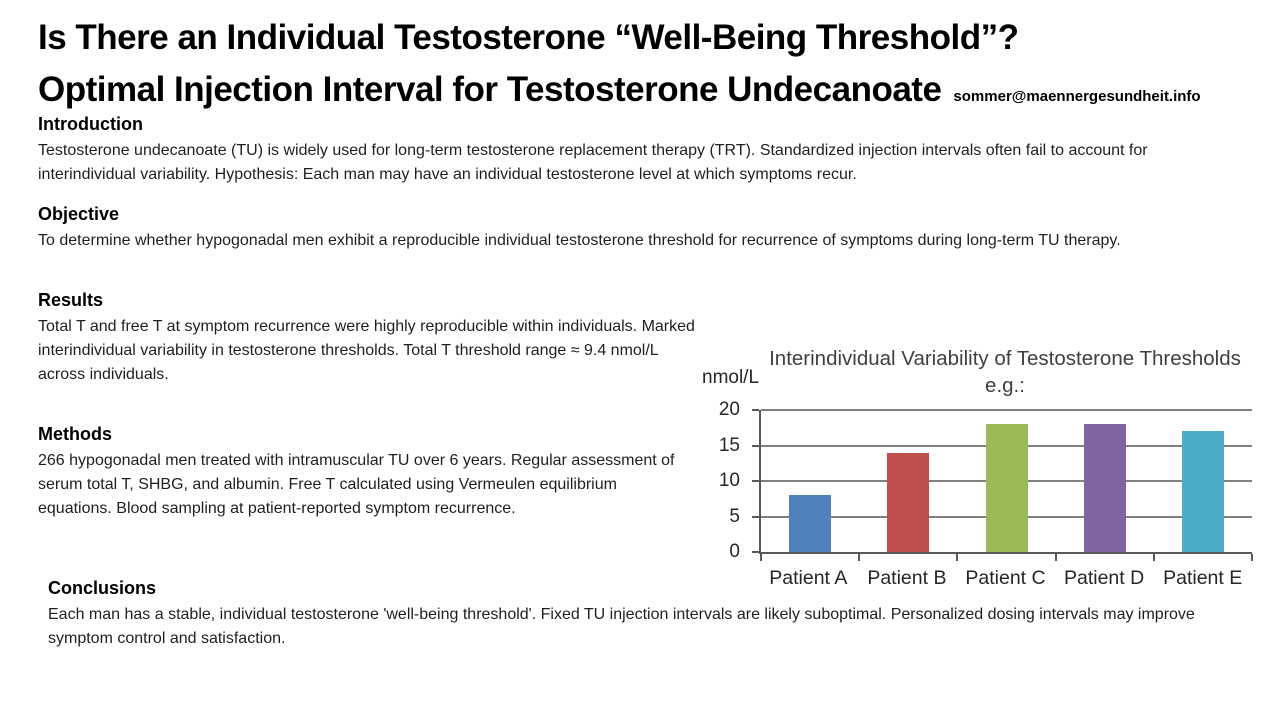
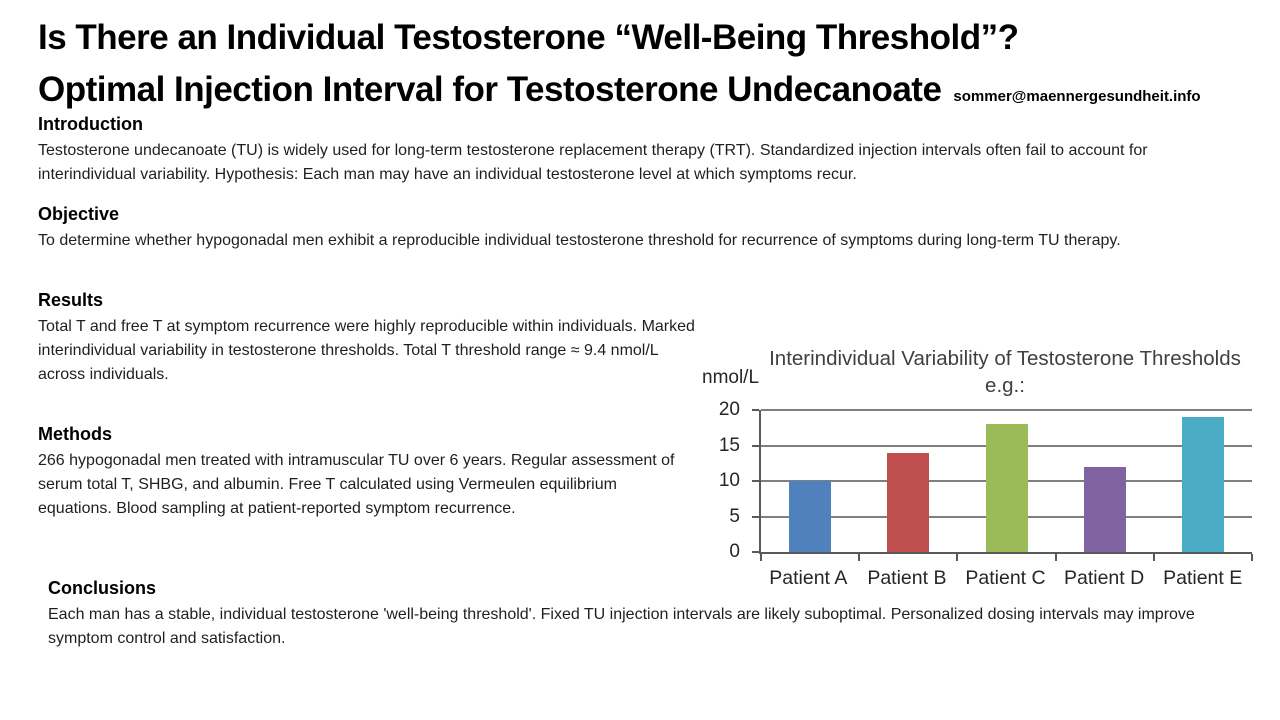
Patient A: 8 -> 10
Patient D: 18 -> 12
Patient E: 17 -> 19
